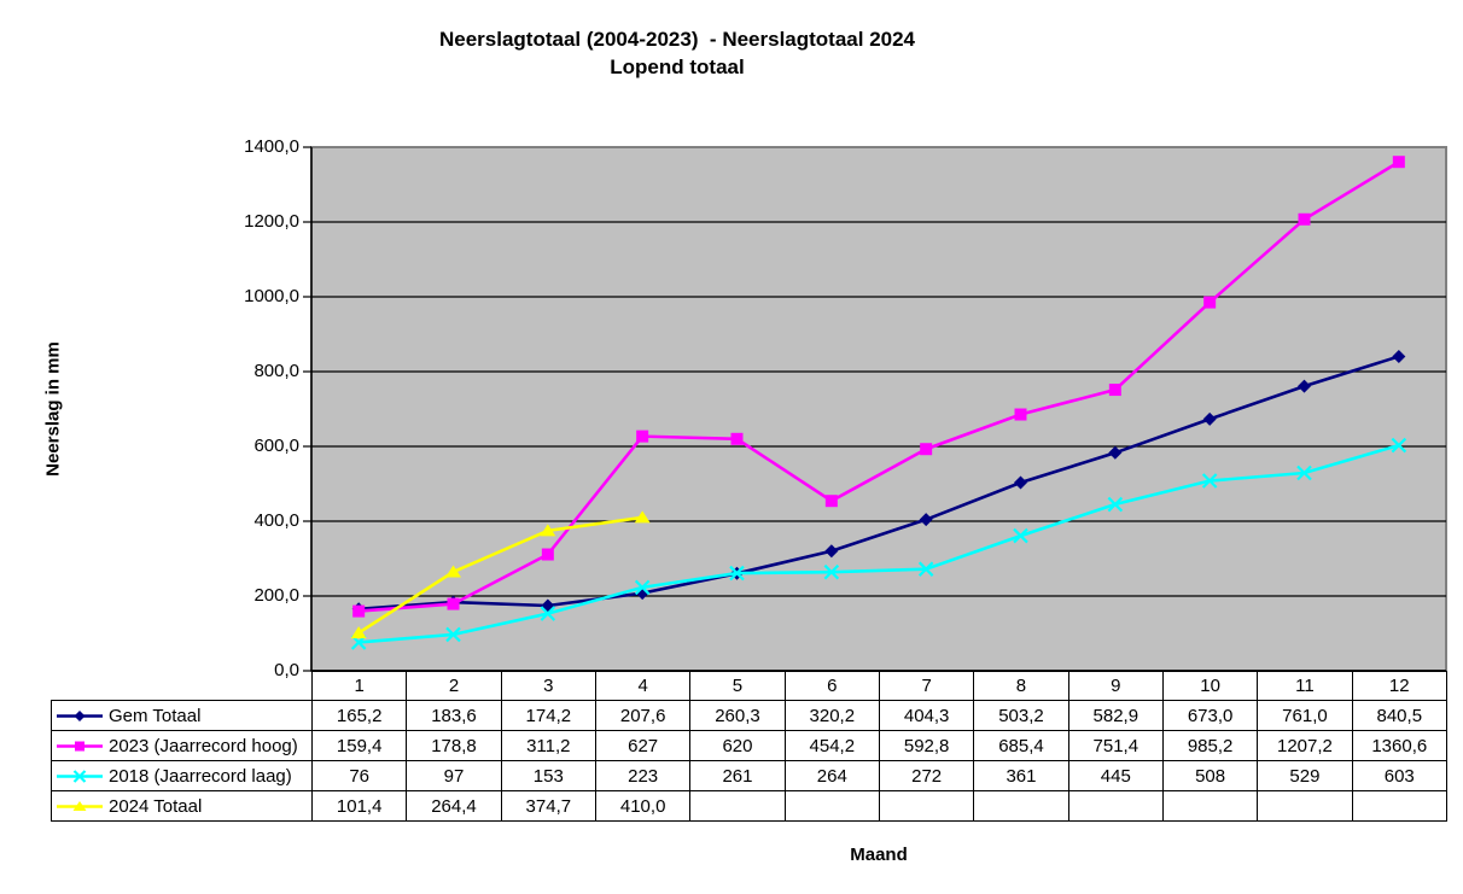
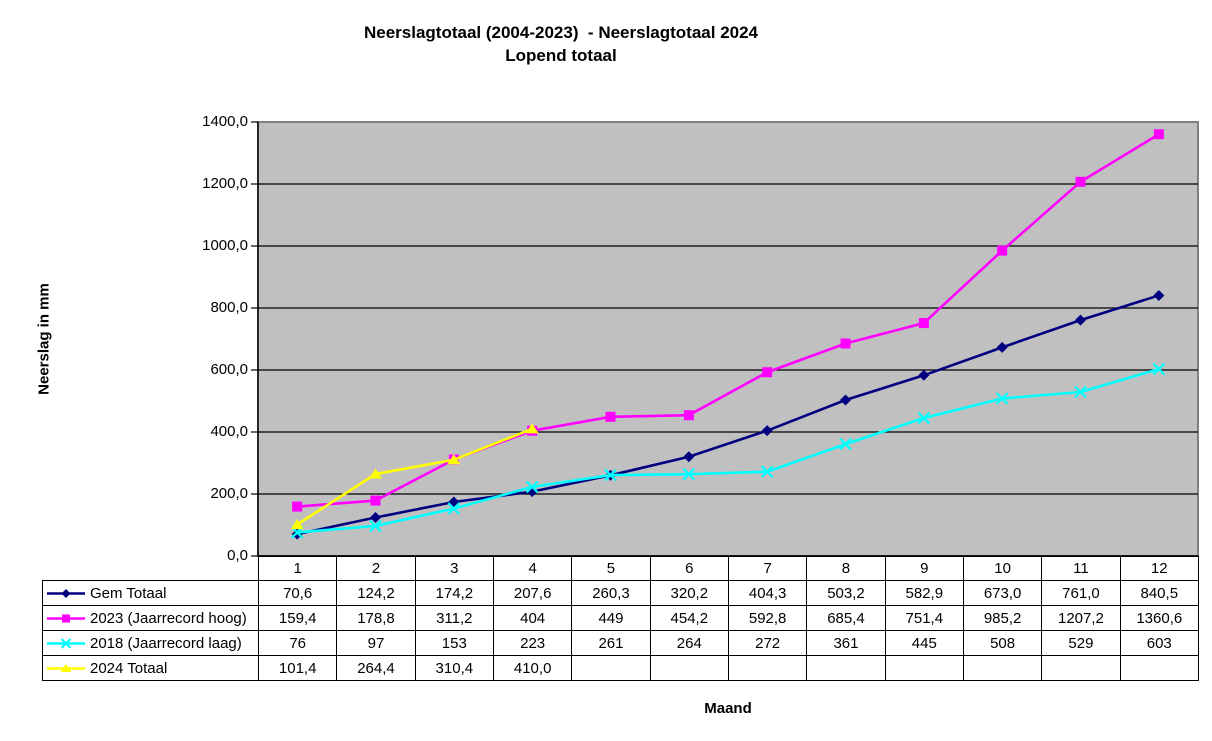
Gem Totaal/1: 165,2 -> 70,6
Gem Totaal/2: 183,6 -> 124,2
2024 Totaal/3: 374,7 -> 310,4
2023 (Jaarrecord hoog)/4: 627 -> 404
2023 (Jaarrecord hoog)/5: 620 -> 449
